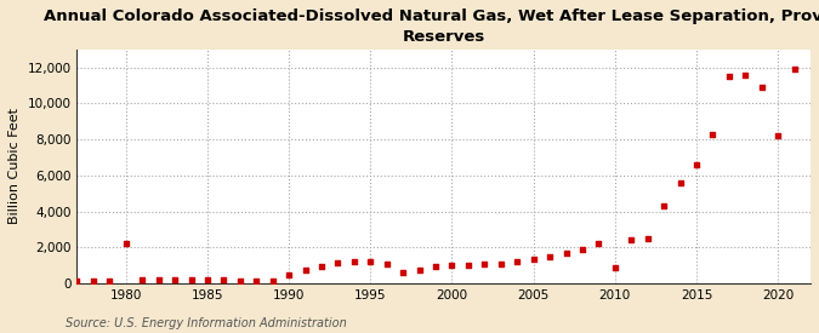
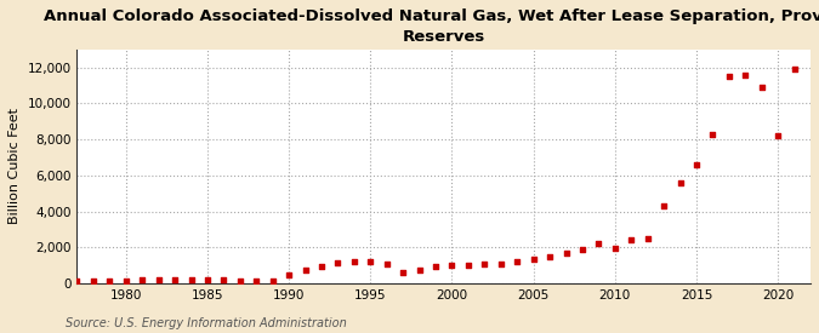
1980: 2,200 -> 200
2010: 900 -> 2,000
